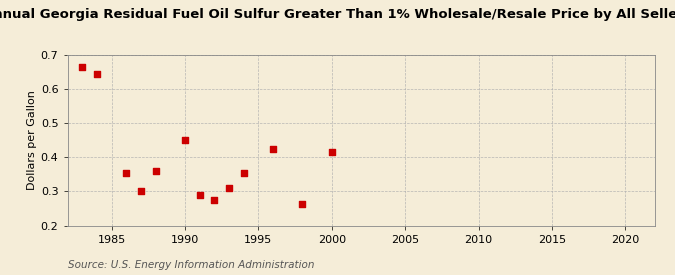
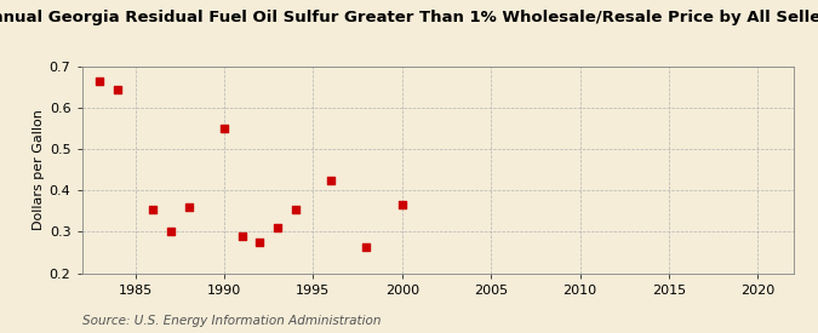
1990: 0.452 -> 0.550
2000: 0.415 -> 0.365
